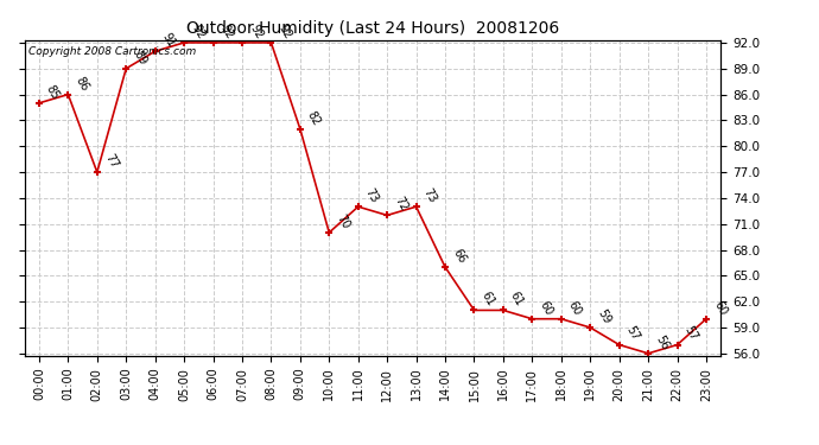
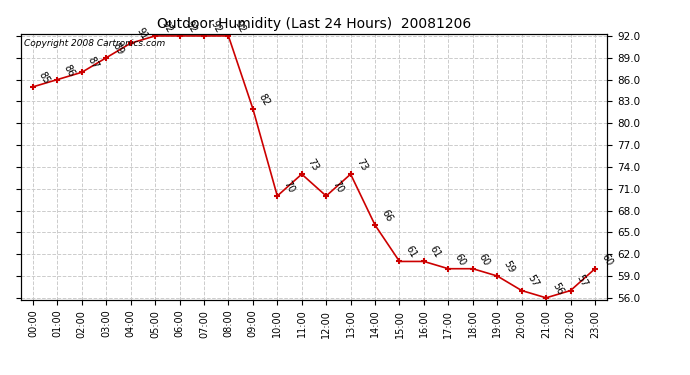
02:00: 77 -> 87
12:00: 72 -> 70
